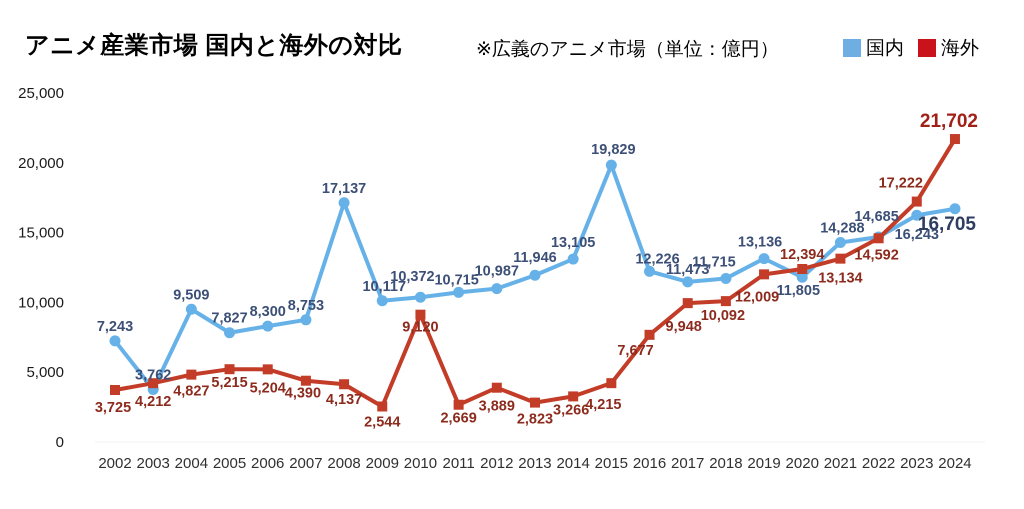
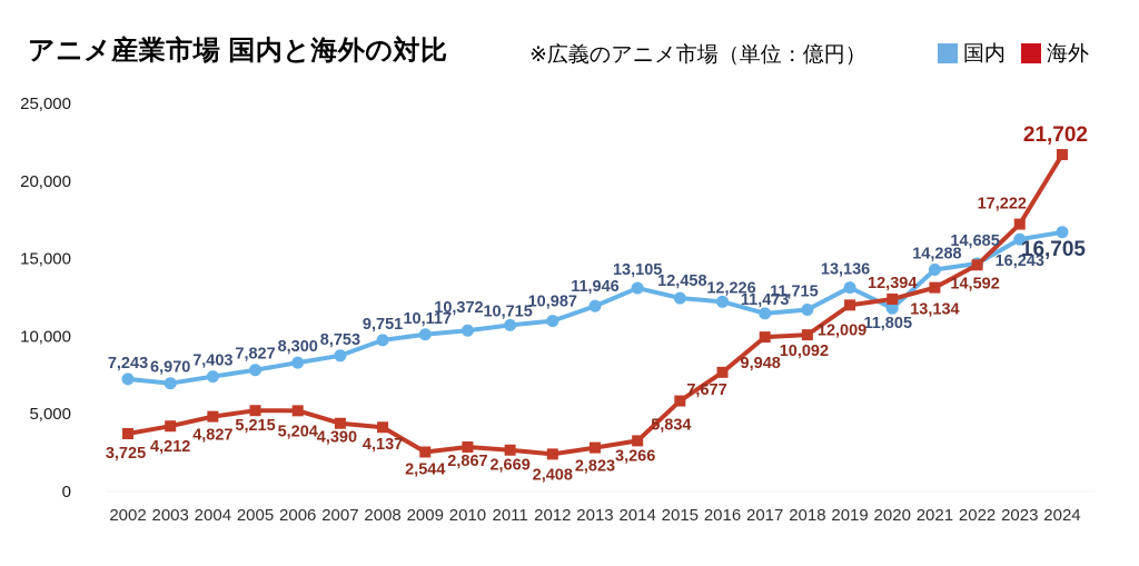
国内/2003: 3,762 -> 6,970
国内/2004: 9,509 -> 7,403
国内/2008: 17,137 -> 9,751
海外/2010: 9,120 -> 2,867
海外/2012: 3,889 -> 2,408
国内/2015: 19,829 -> 12,458
海外/2015: 4,215 -> 5,834
